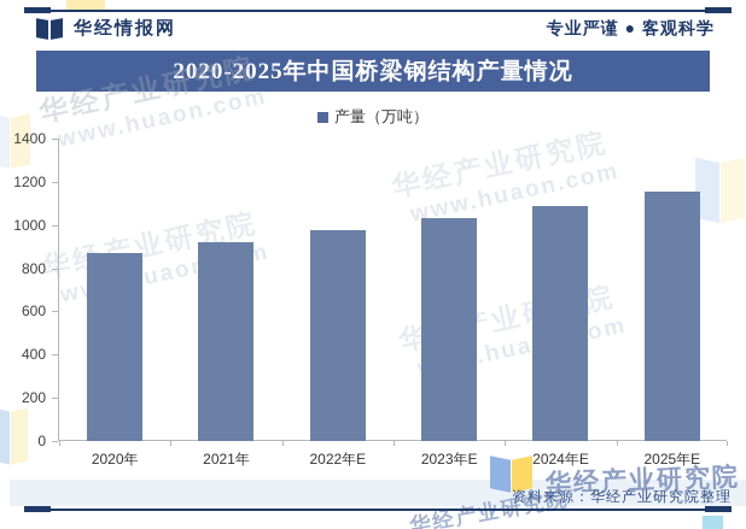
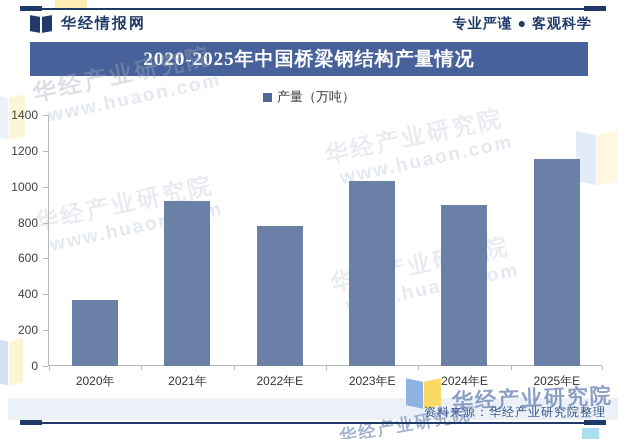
2020年: 870 -> 370
2022年E: 980 -> 780
2024年E: 1090 -> 900
